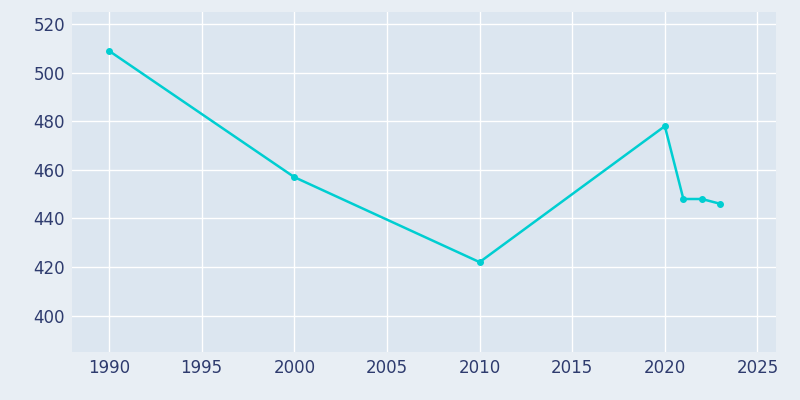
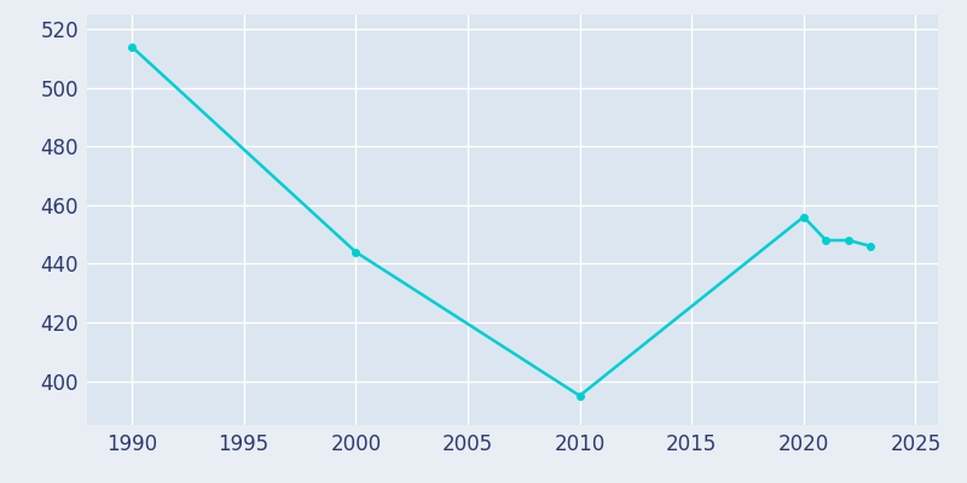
1990: 509 -> 514
2000: 457 -> 444
2010: 422 -> 395
2020: 478 -> 456
